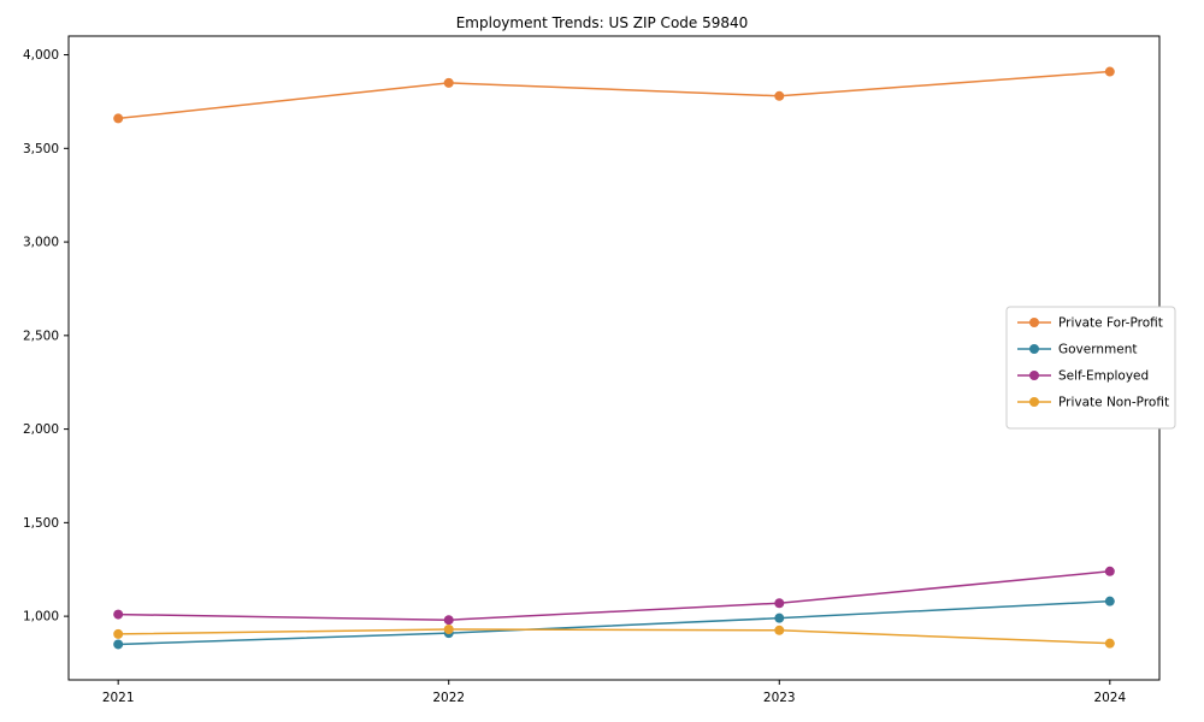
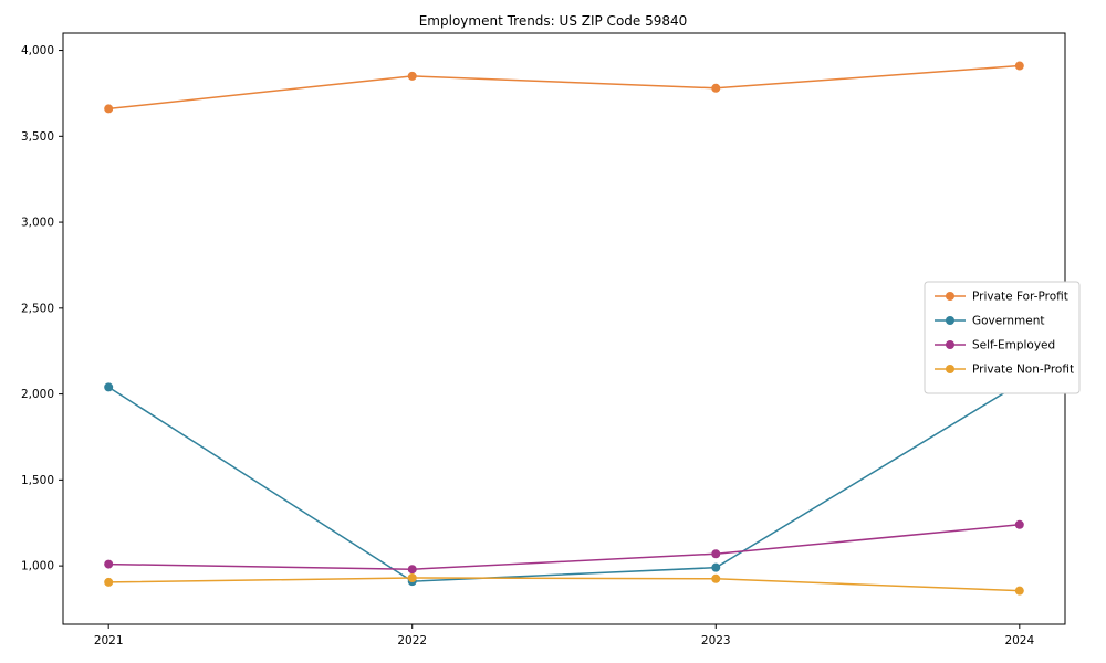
Government/2021: 850 -> 2040
Government/2024: 1080 -> 2060
